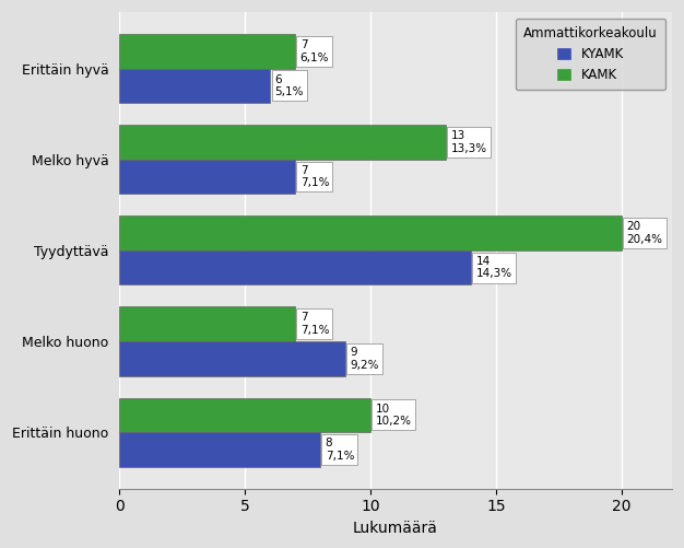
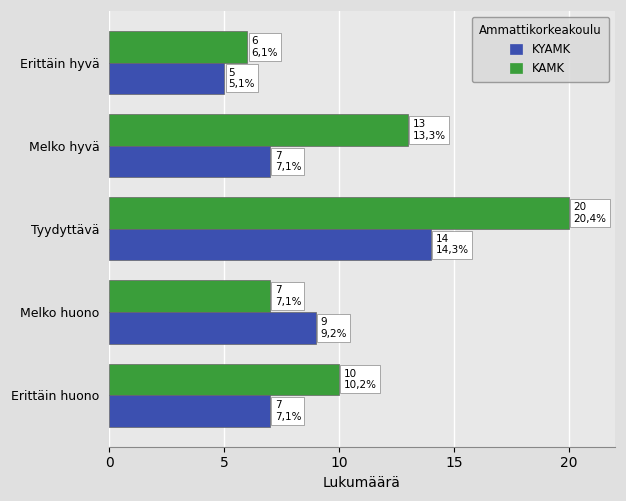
KAMK/Erittäin hyvä: 7 -> 6
KYAMK/Erittäin hyvä: 6 -> 5
KYAMK/Erittäin huono: 8 -> 7
